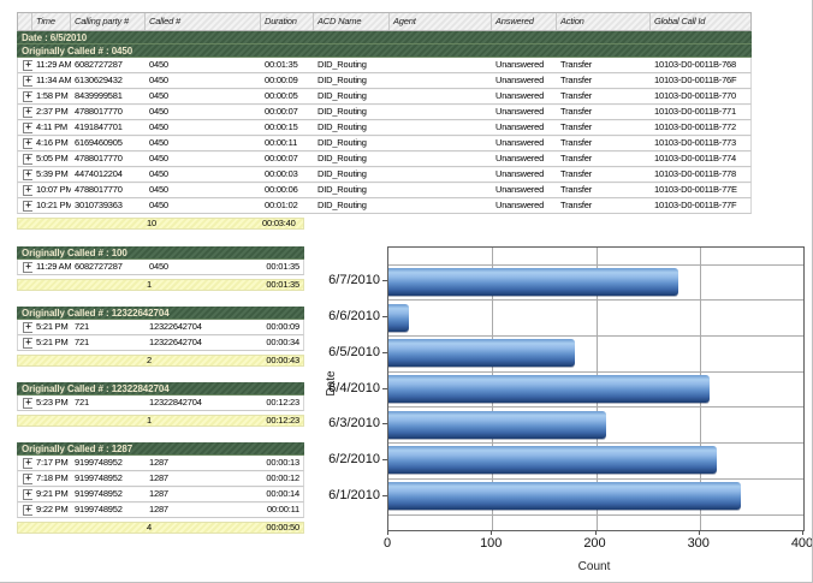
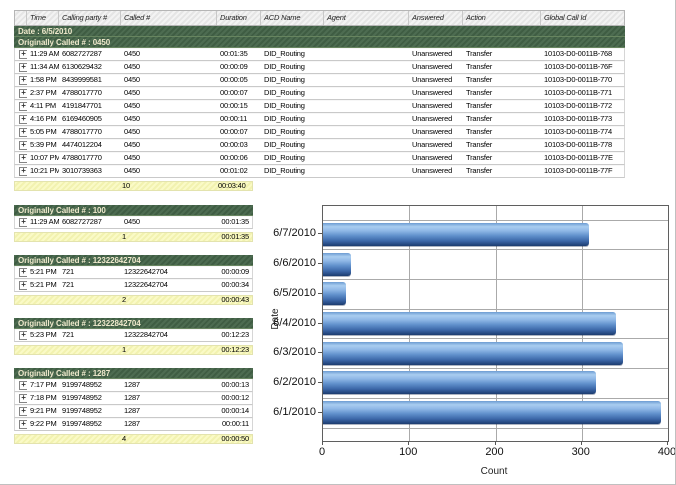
6/7/2010: 280 -> 310
6/6/2010: 20 -> 30
6/5/2010: 180 -> 30
6/4/2010: 310 -> 340
6/3/2010: 210 -> 350
6/1/2010: 340 -> 390
